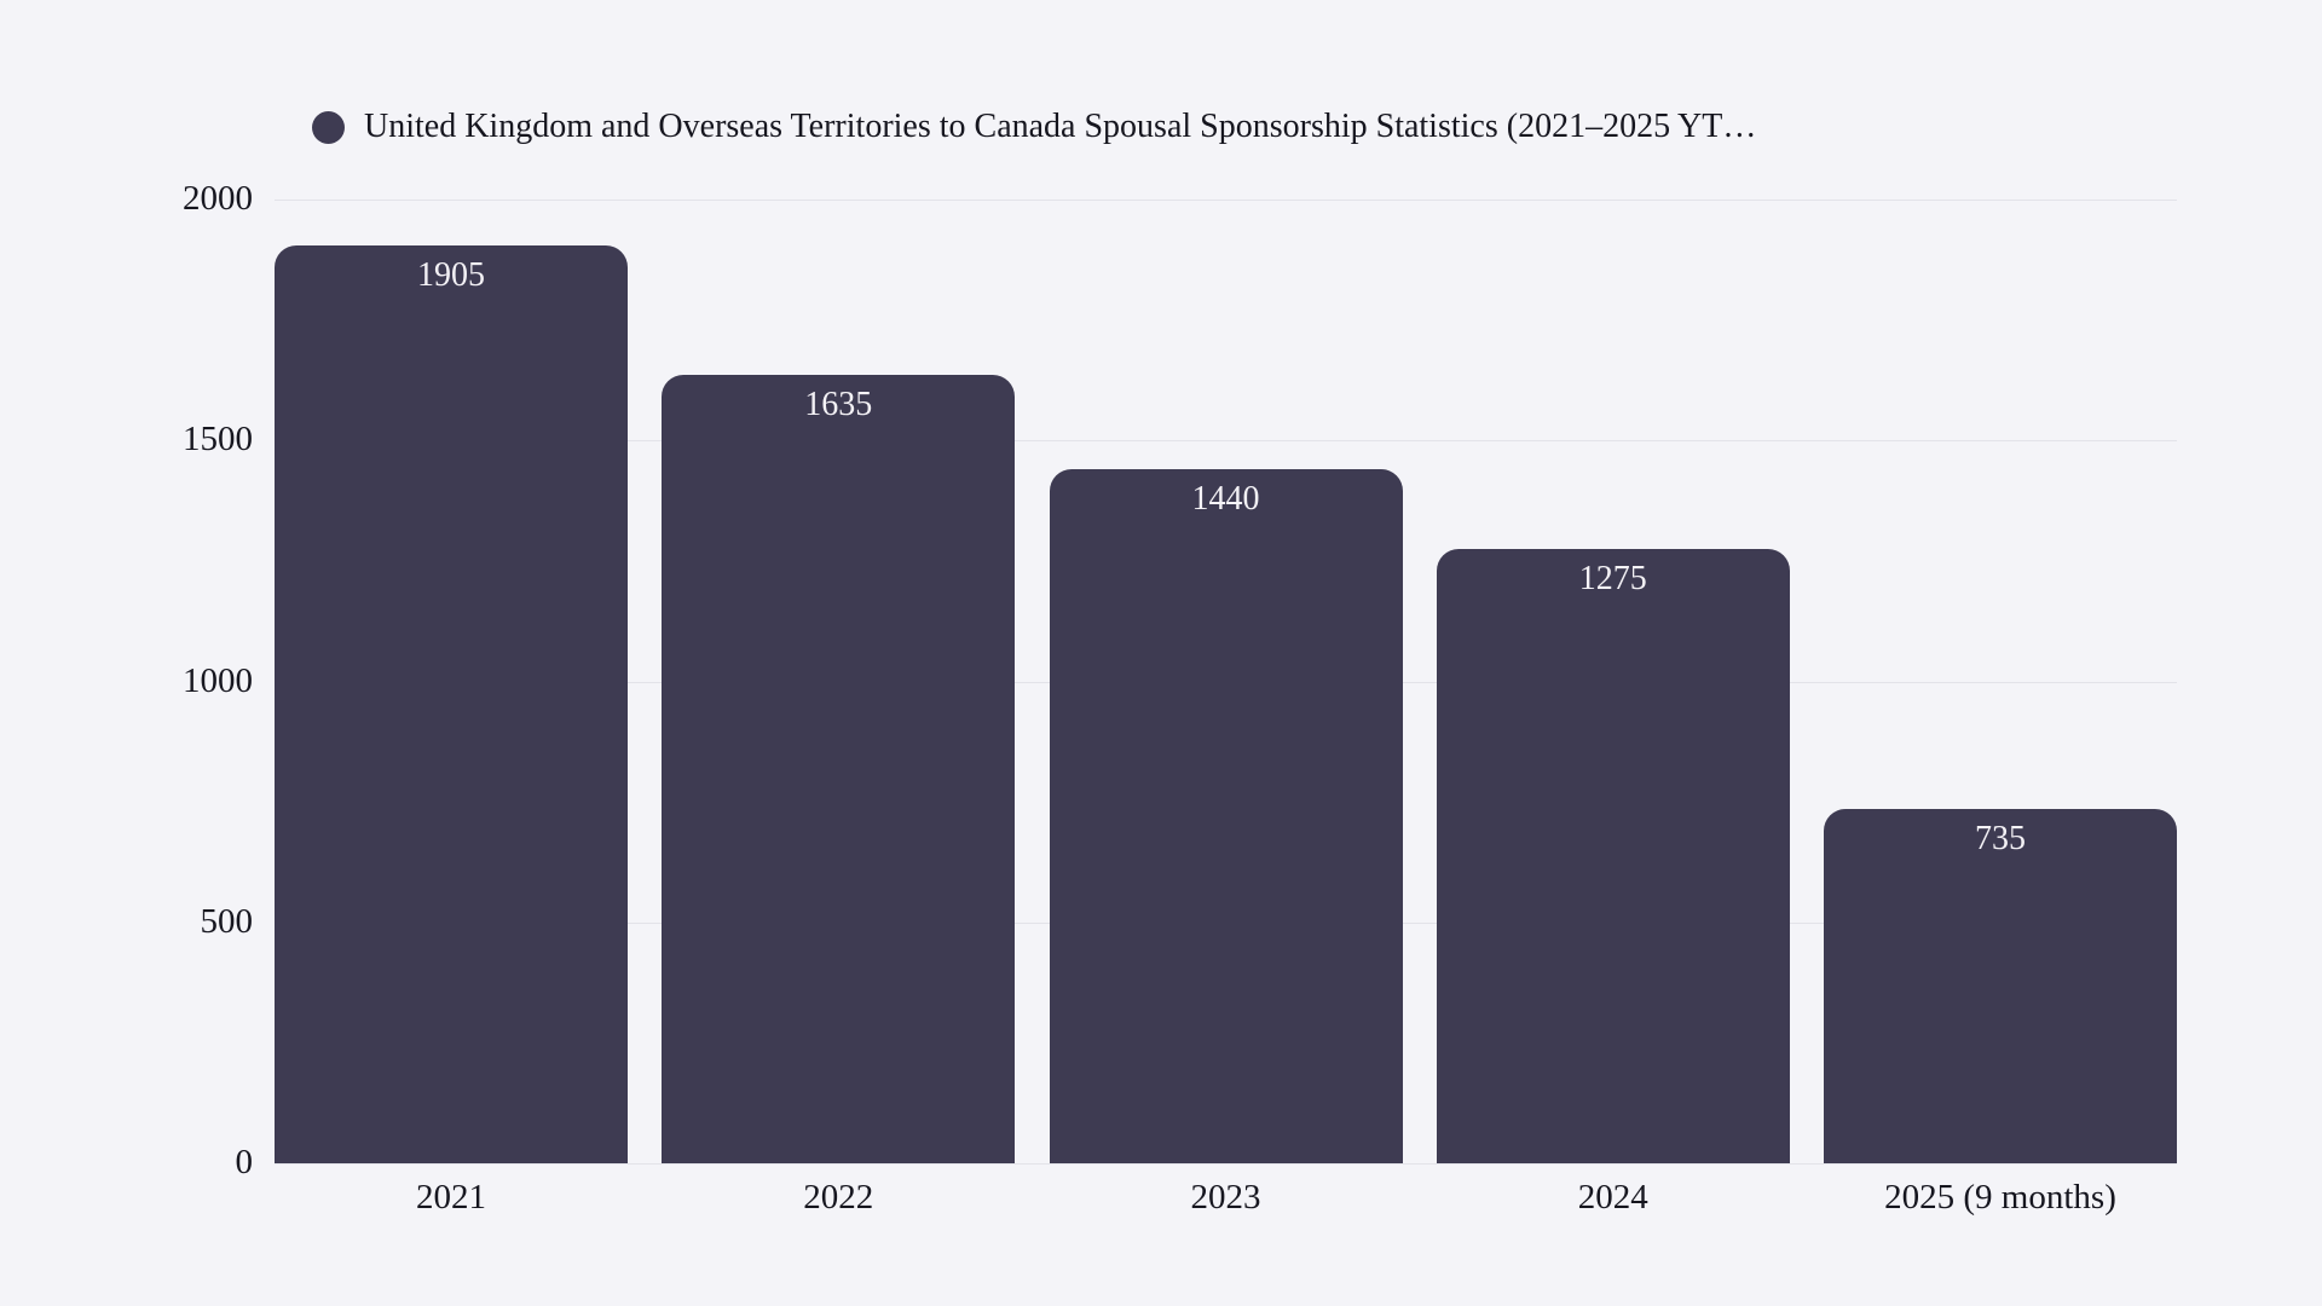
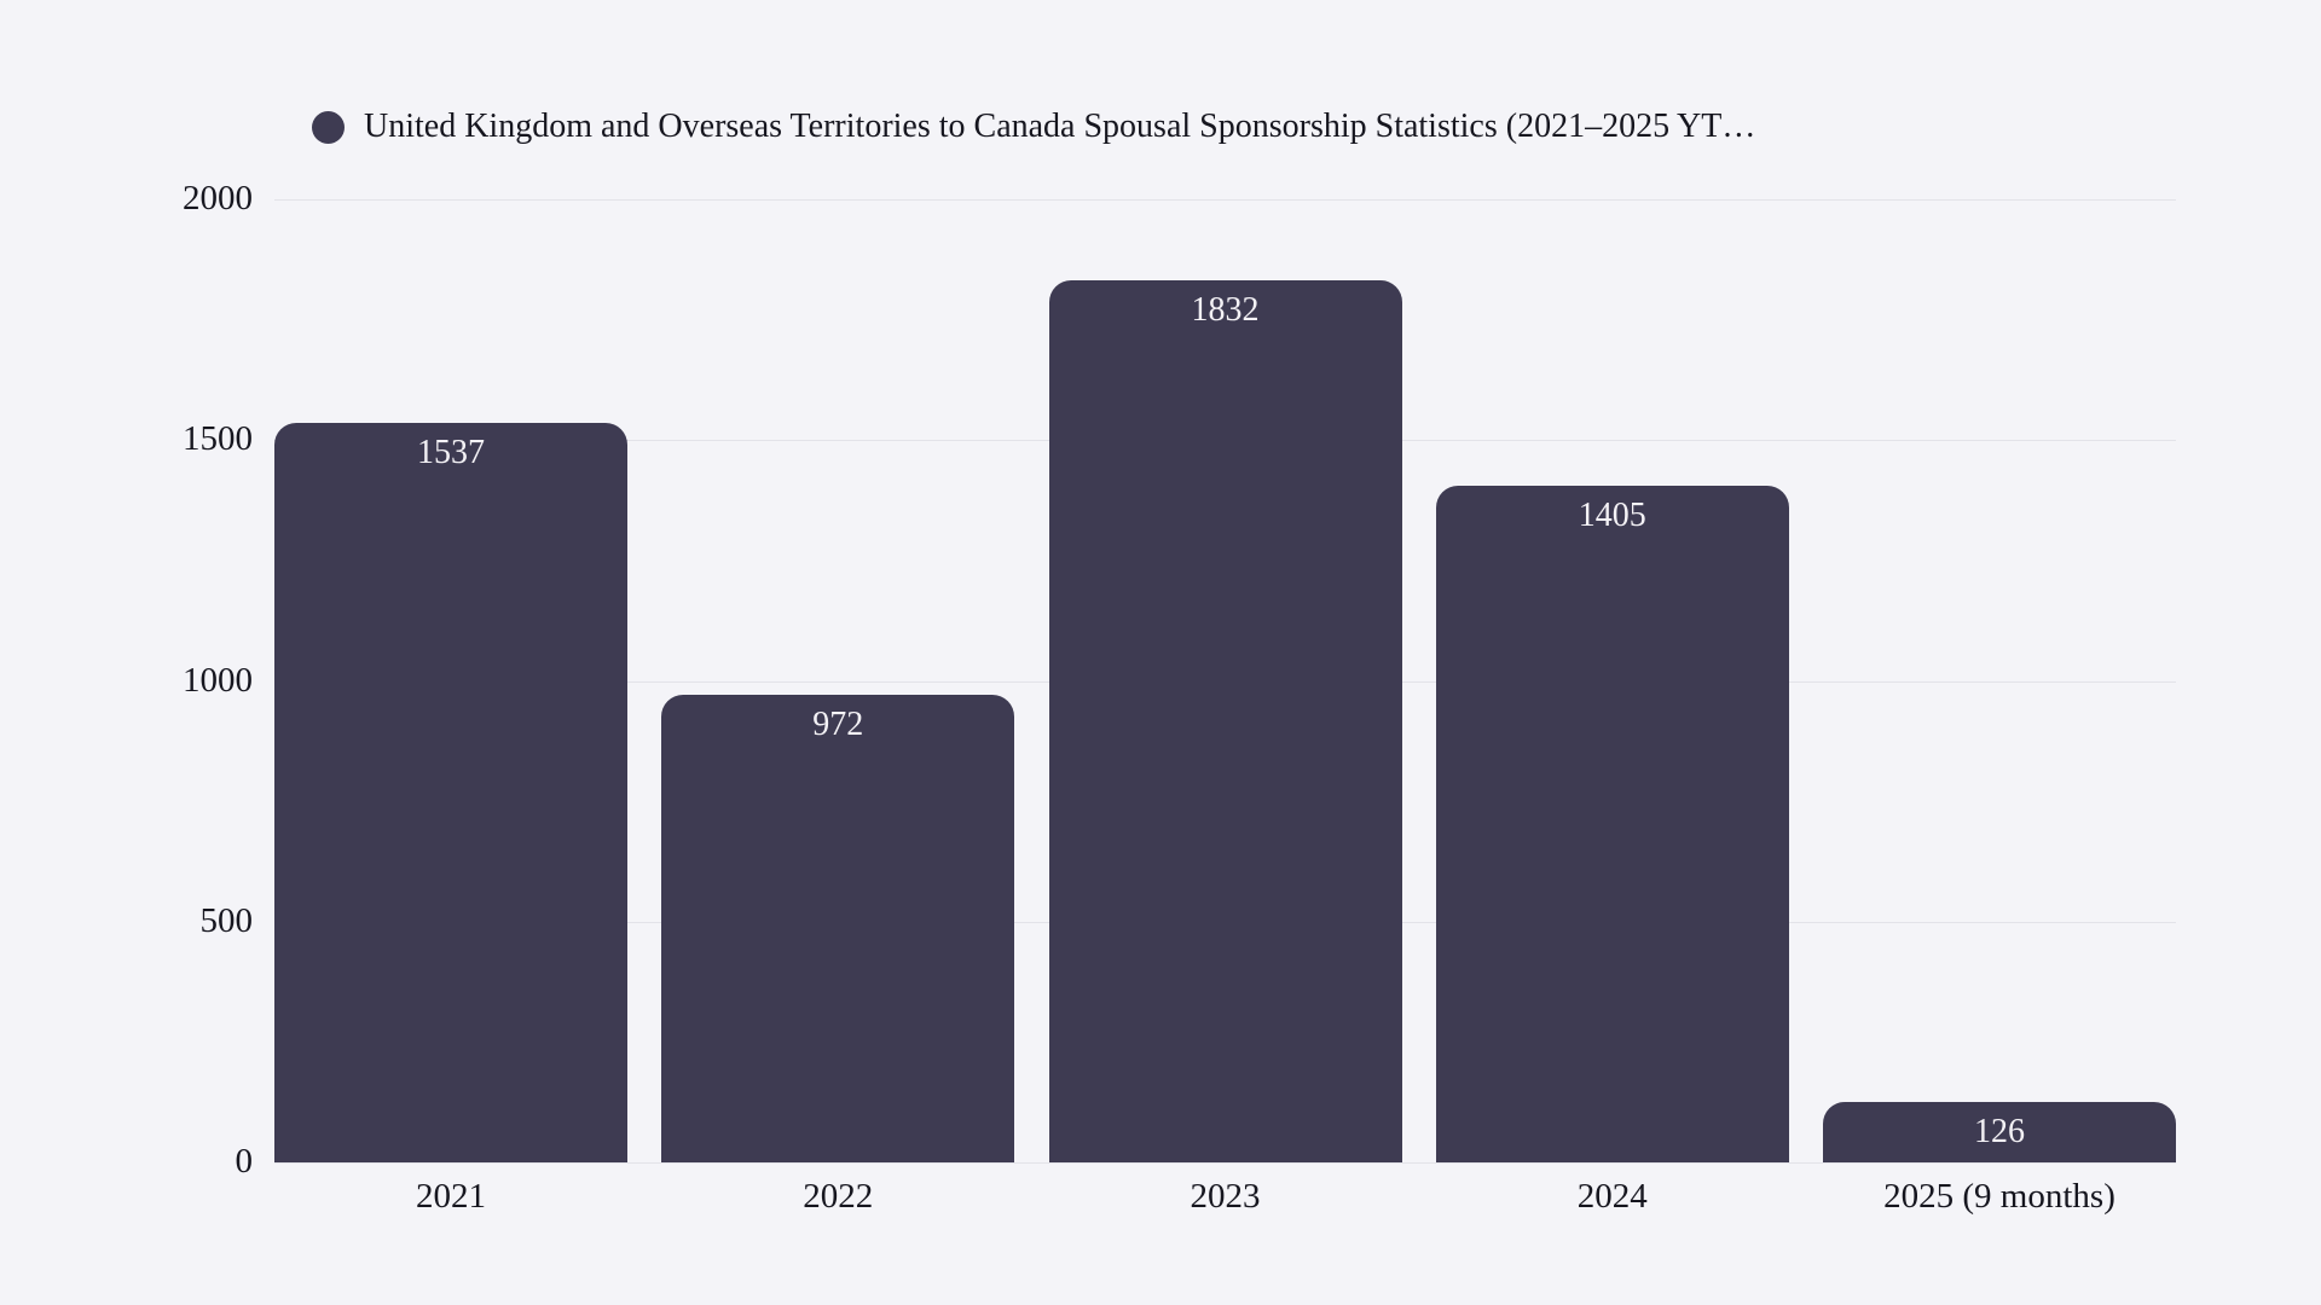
2021: 1905 -> 1537
2022: 1635 -> 972
2023: 1440 -> 1832
2024: 1275 -> 1405
2025 (9 months): 735 -> 126
